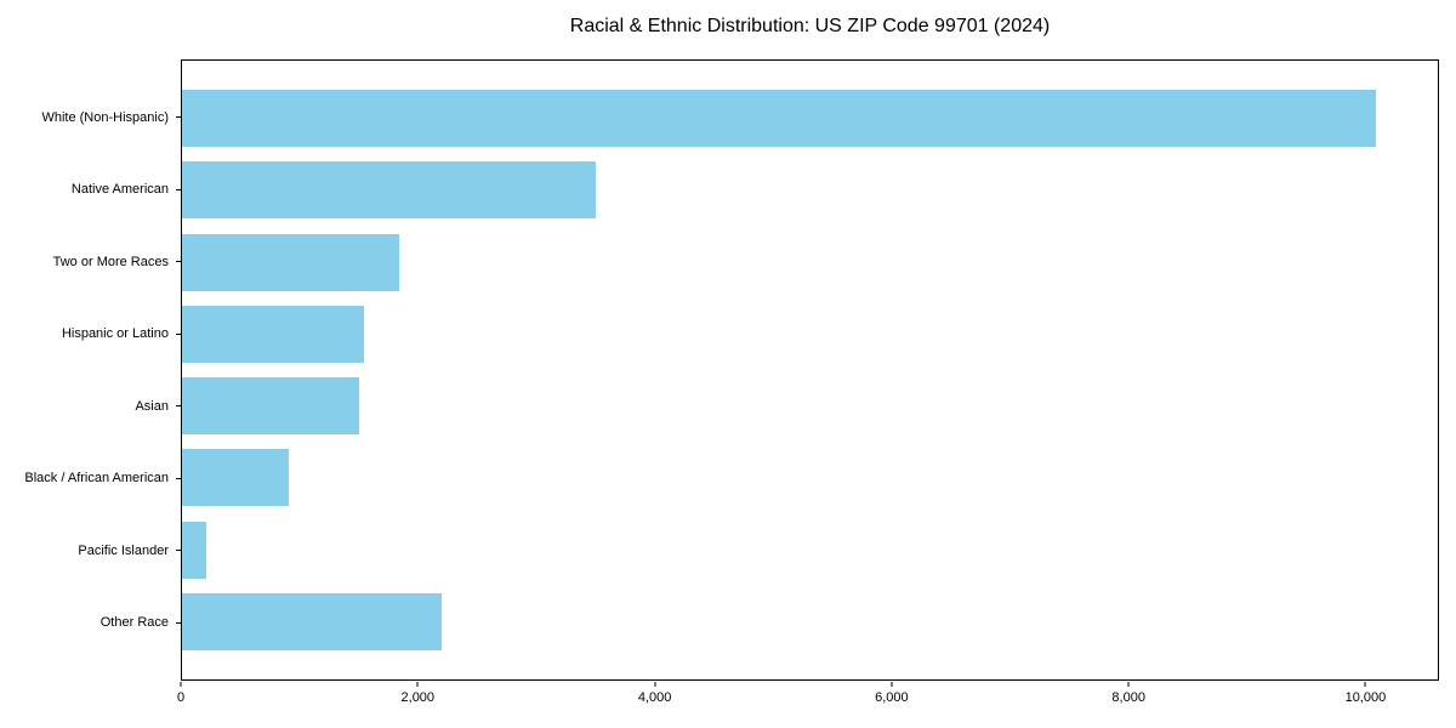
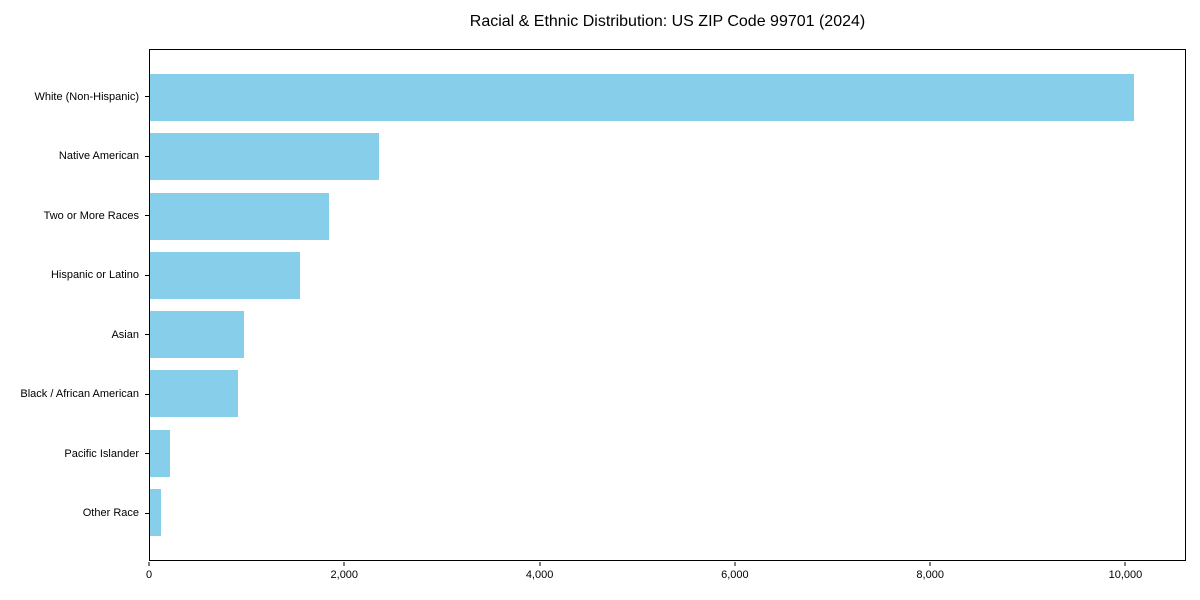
Native American: 3500 -> 2400
Asian: 1500 -> 1000
Other Race: 2200 -> 100
